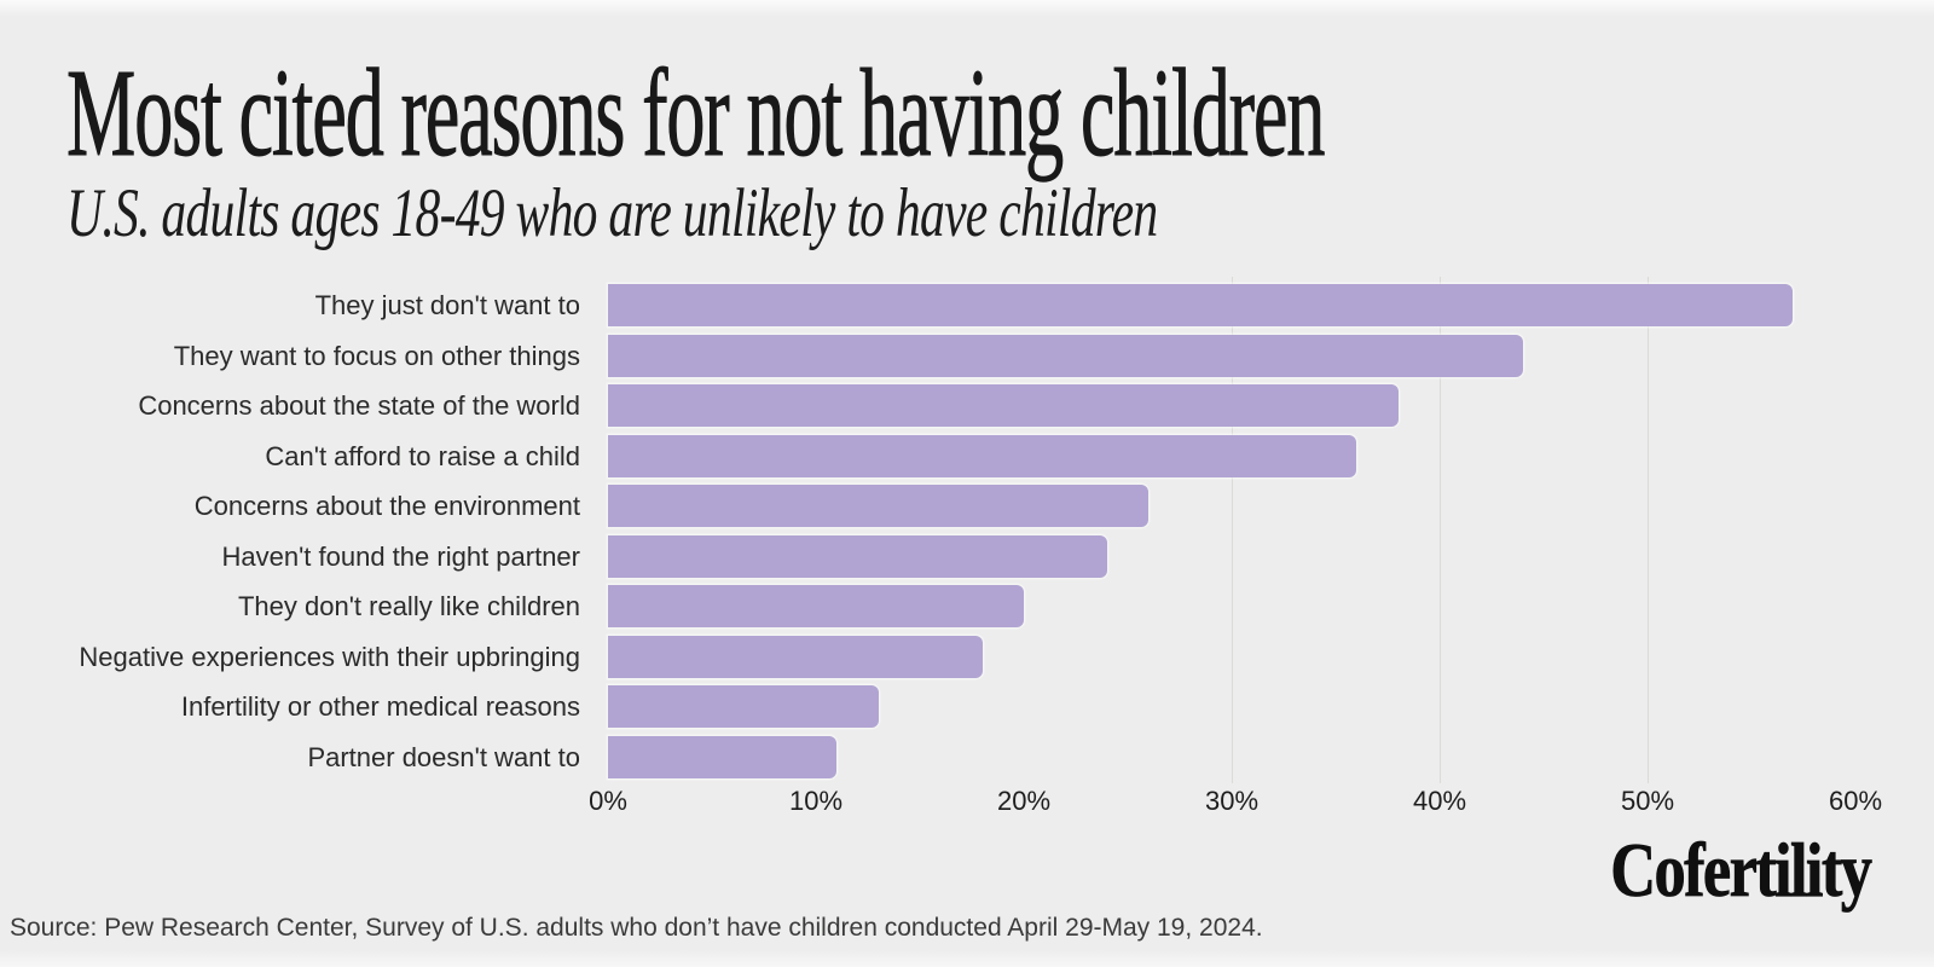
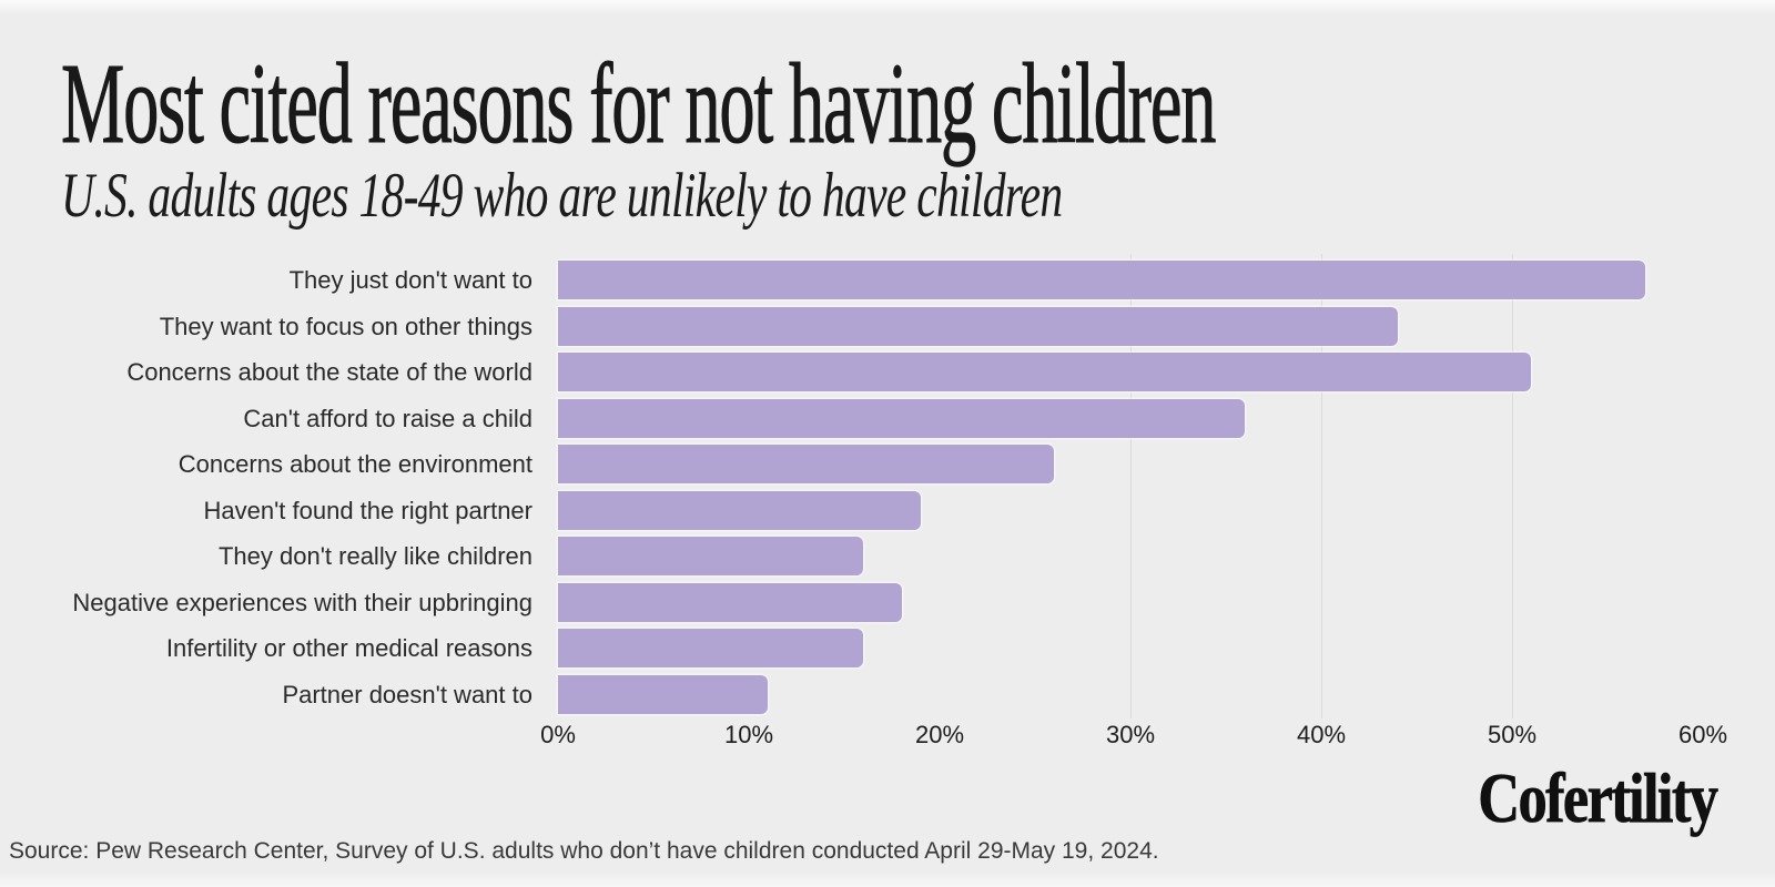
Concerns about the state of the world: 38% -> 51%
Haven't found the right partner: 24% -> 19%
They don't really like children: 20% -> 16%
Infertility or other medical reasons: 13% -> 16%
